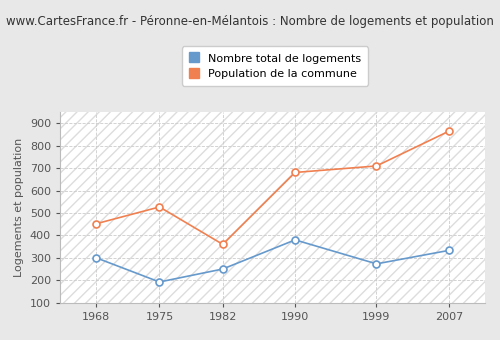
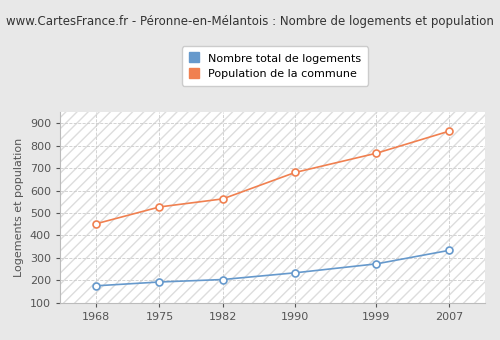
Nombre total de logements/1968: 300 -> 175
Nombre total de logements/1982: 250 -> 203
Population de la commune/1982: 360 -> 563
Nombre total de logements/1990: 380 -> 233
Population de la commune/1999: 710 -> 767
